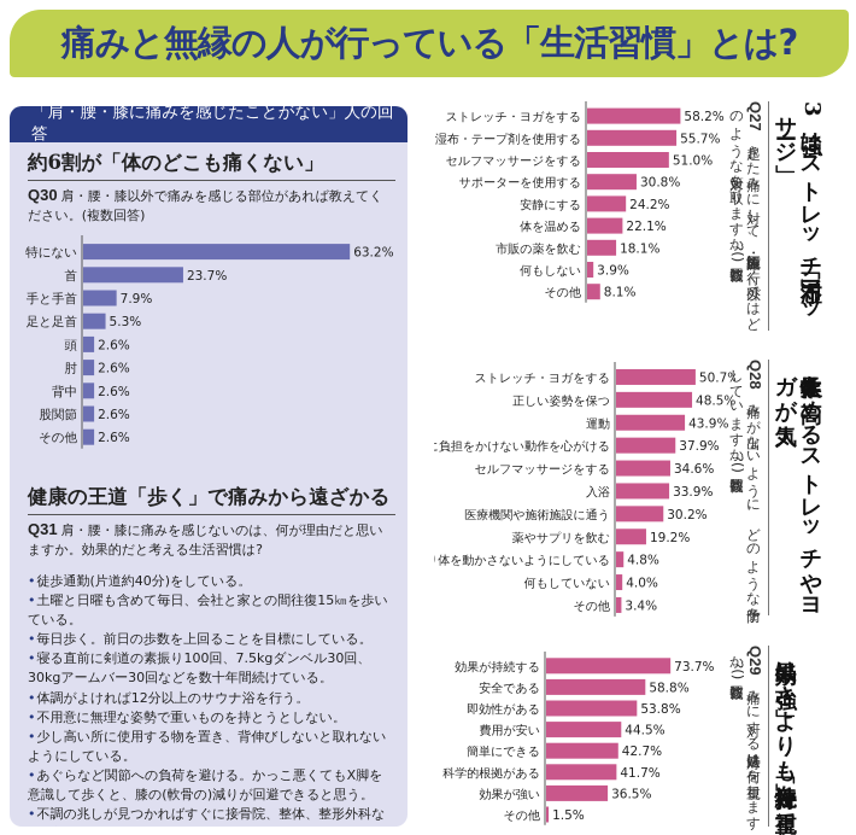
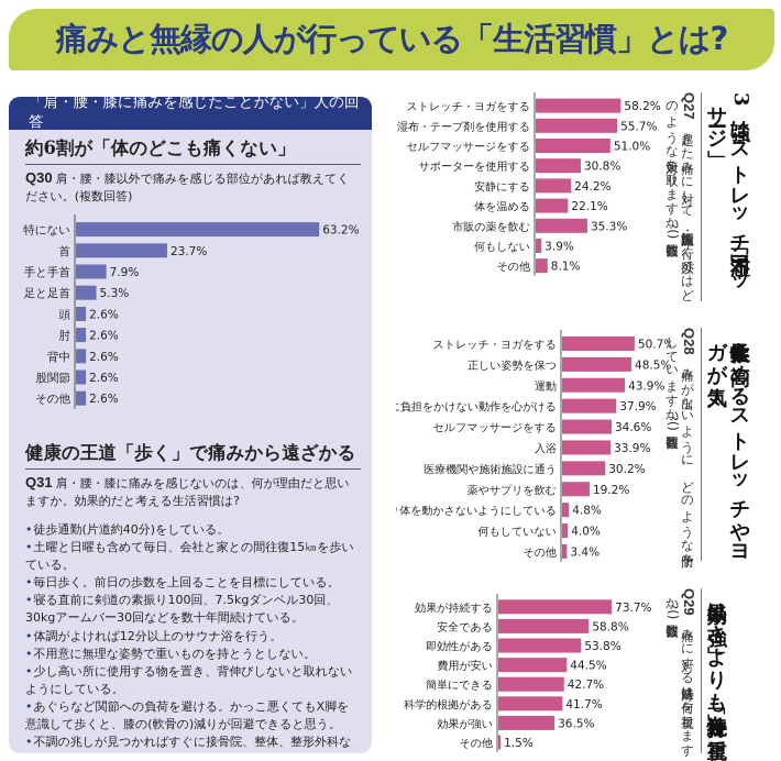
Q27 起きた痛みに対して、医療・施術施設に行く以外ではどのような対策を取りますか?(複数回答)/市販の薬を飲む: 18.1% -> 35.3%
